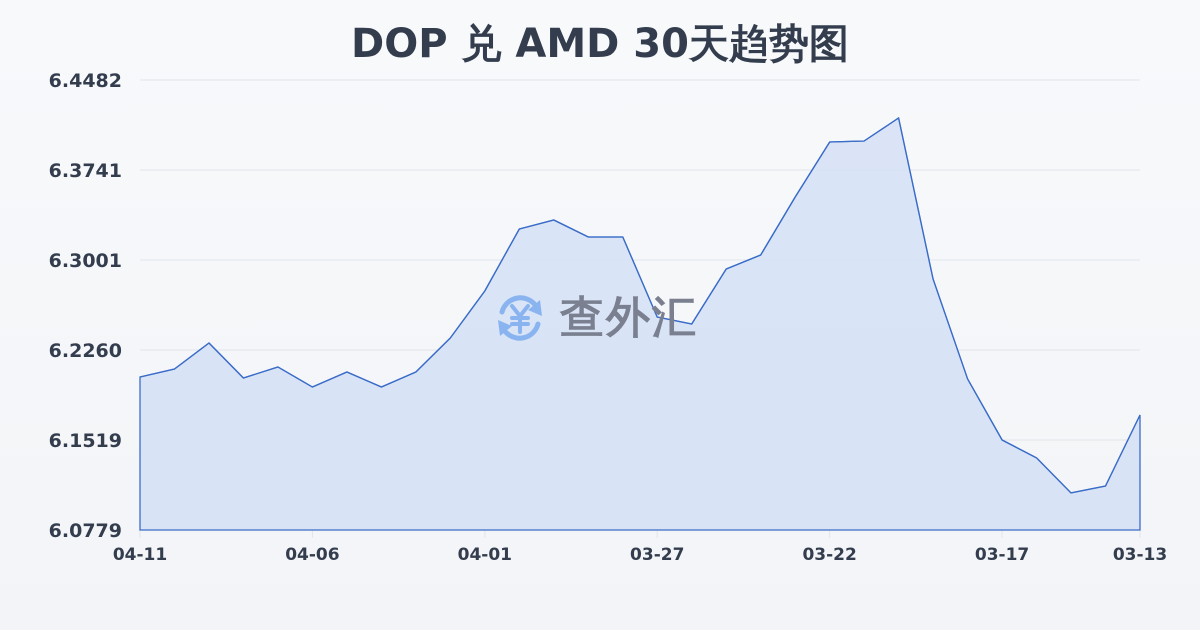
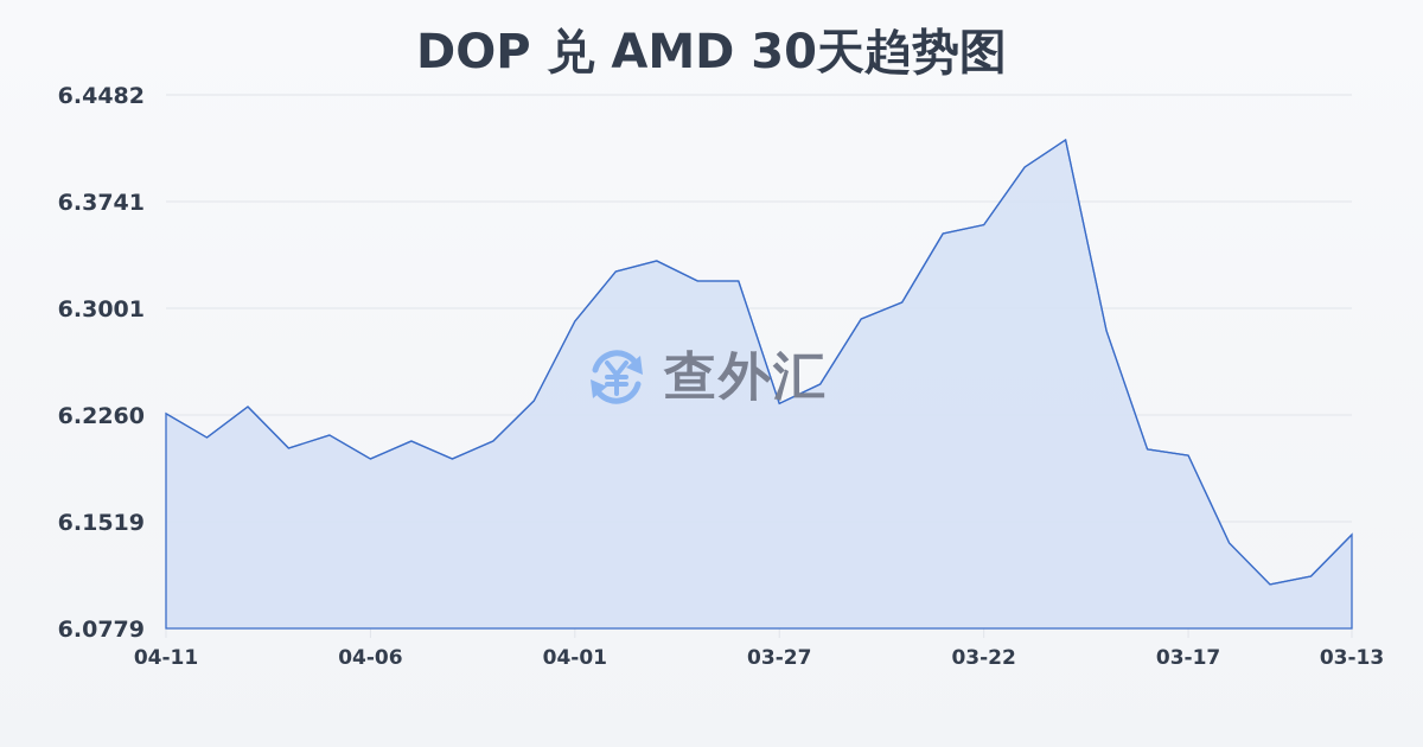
04-11: 6.204 -> 6.227
04-01: 6.275 -> 6.291
03-27: 6.253 -> 6.234
03-22: 6.397 -> 6.358
03-17: 6.152 -> 6.198
03-13: 6.173 -> 6.143
